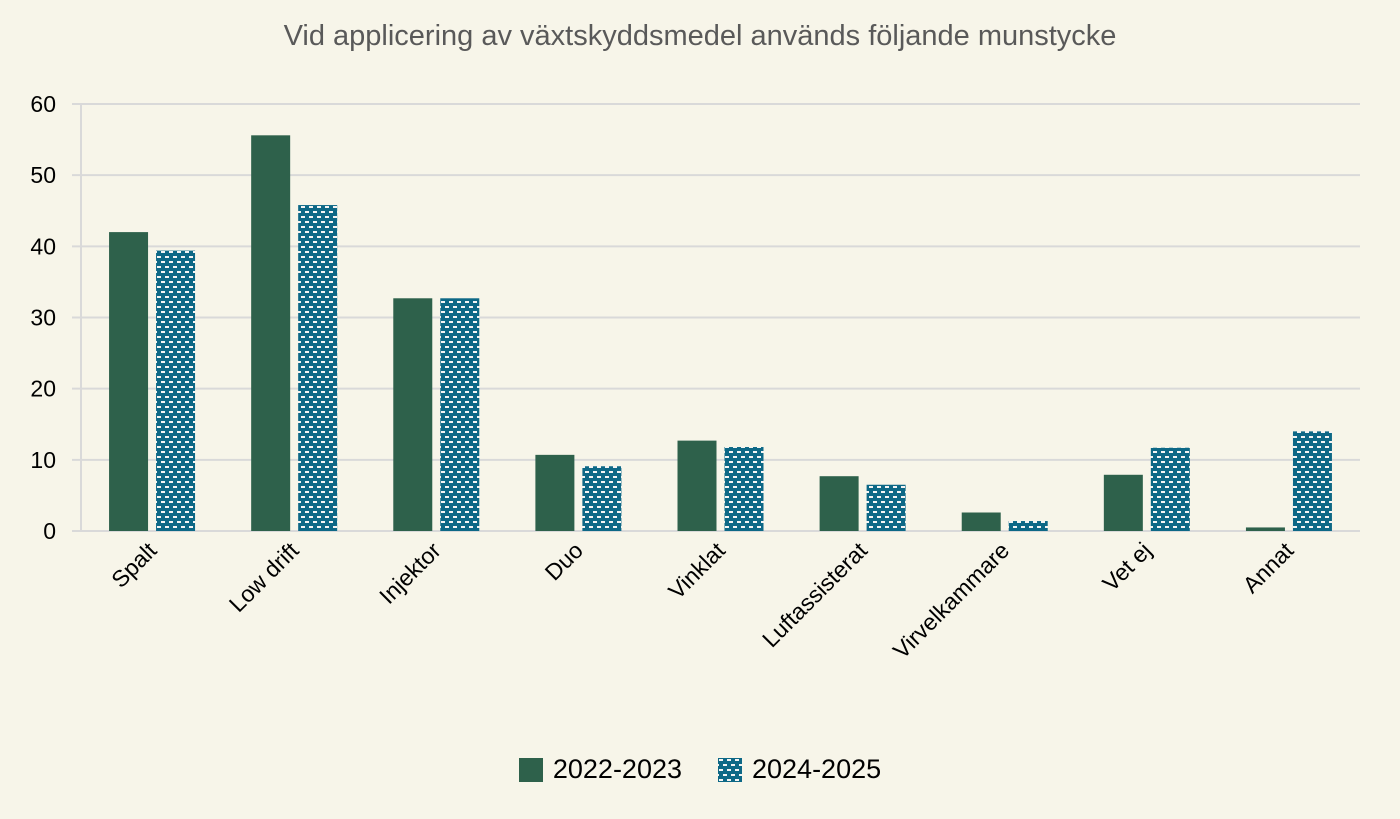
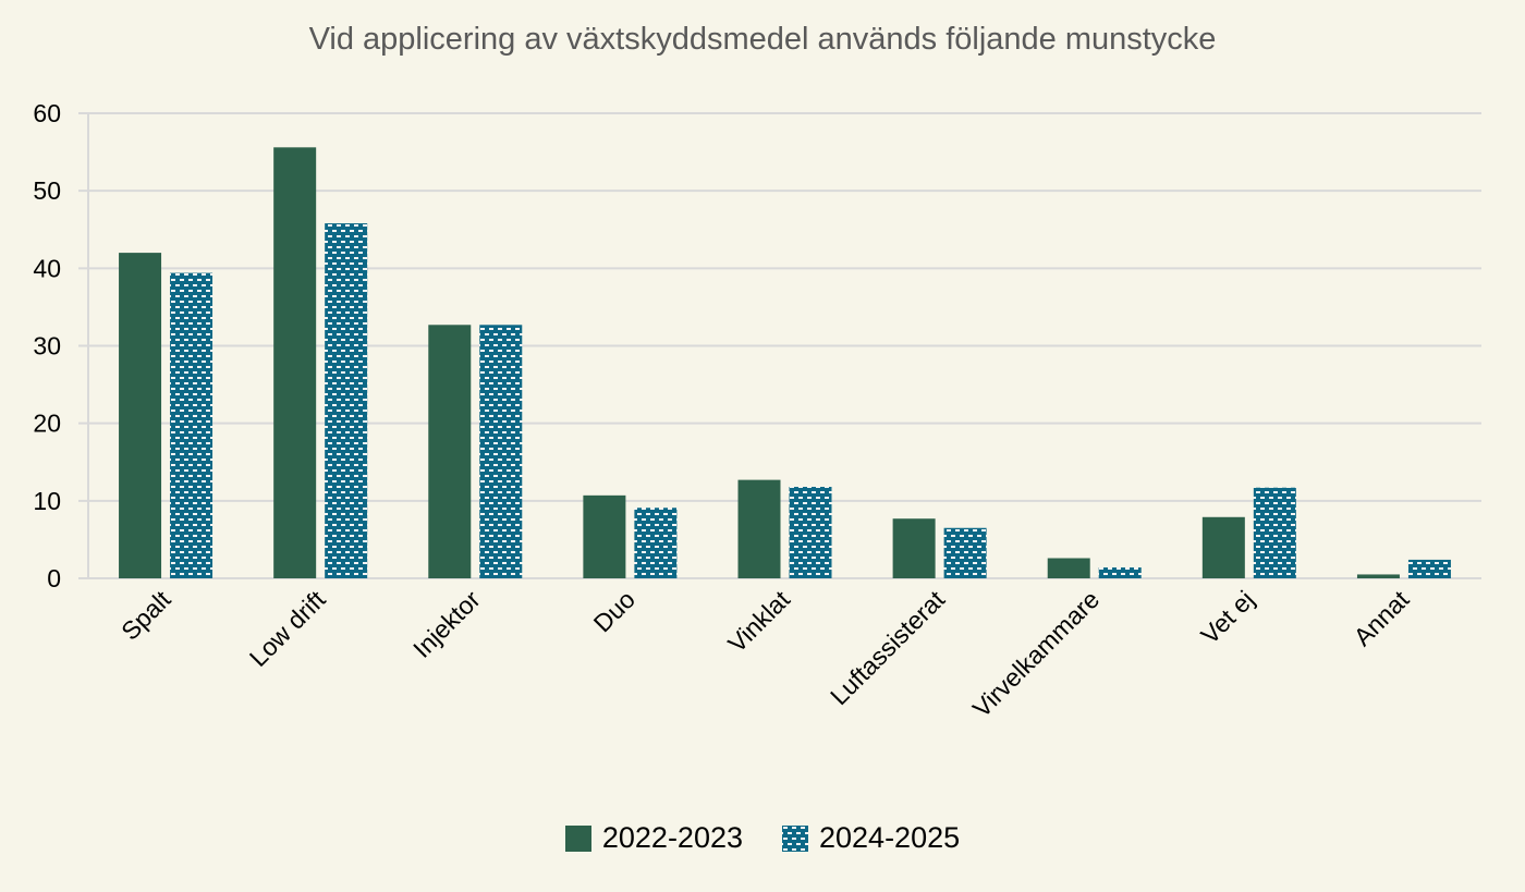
2024-2025/Annat: 14 -> 2
